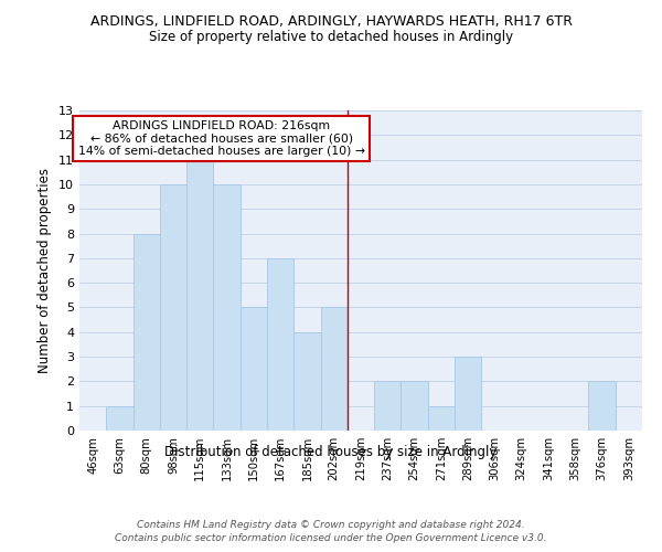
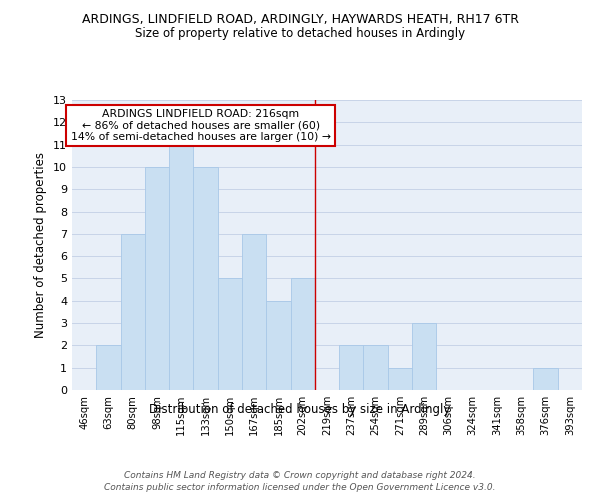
63sqm: 1 -> 2
80sqm: 8 -> 7
376sqm: 2 -> 1
